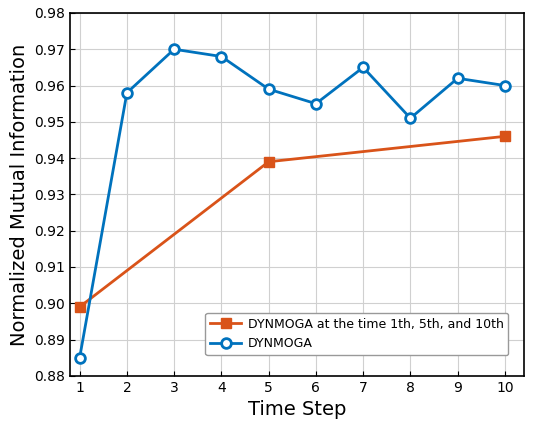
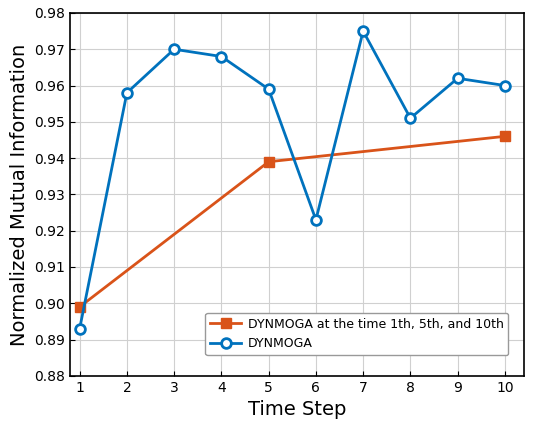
DYNMOGA/1: 0.885 -> 0.893
DYNMOGA/6: 0.955 -> 0.923
DYNMOGA/7: 0.965 -> 0.975
